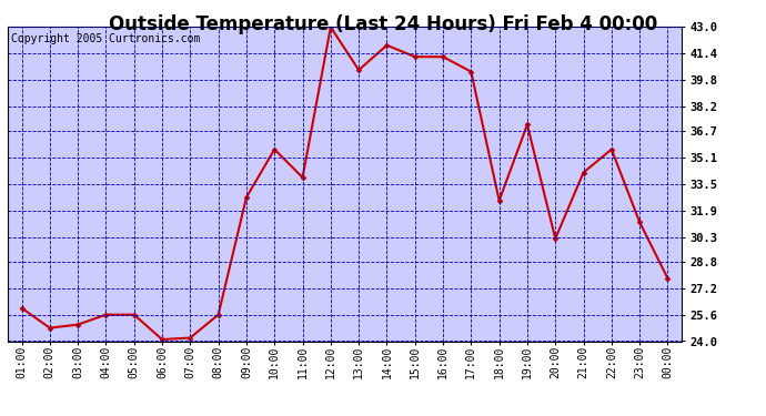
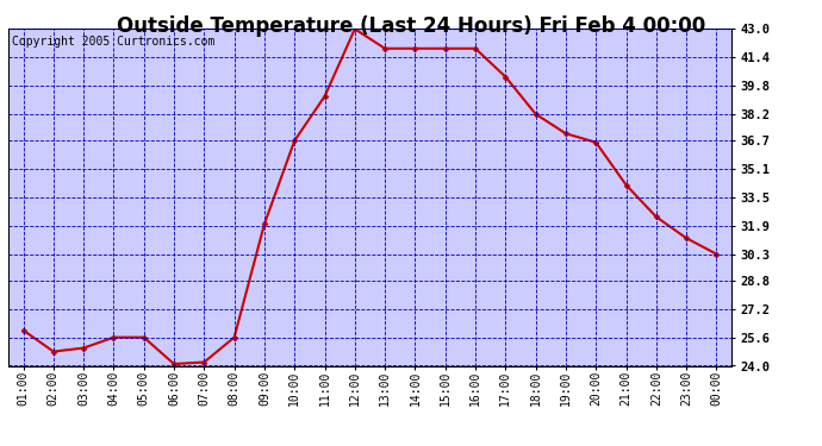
09:00: 32.7 -> 32.0
10:00: 35.6 -> 36.7
11:00: 33.9 -> 39.2
13:00: 40.4 -> 41.9
15:00: 41.2 -> 41.9
16:00: 41.2 -> 41.9
18:00: 32.5 -> 38.2
20:00: 30.2 -> 36.6
22:00: 35.6 -> 32.4
00:00: 27.8 -> 30.3
